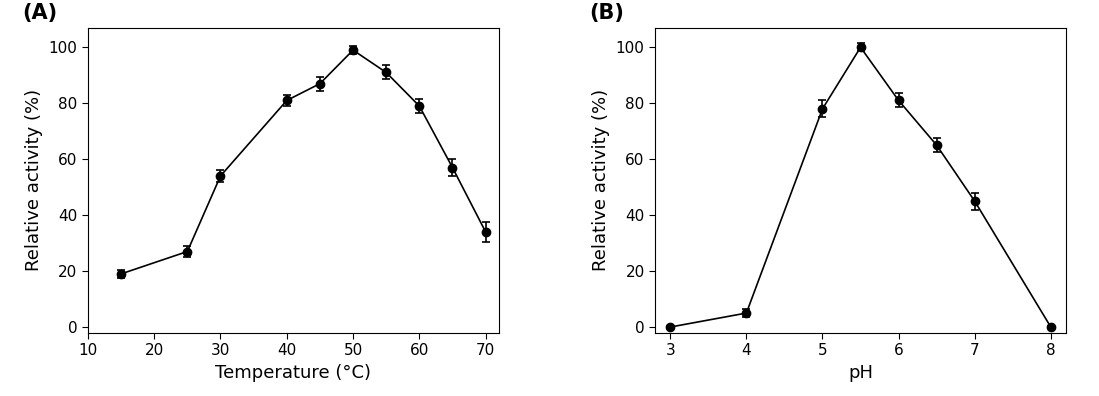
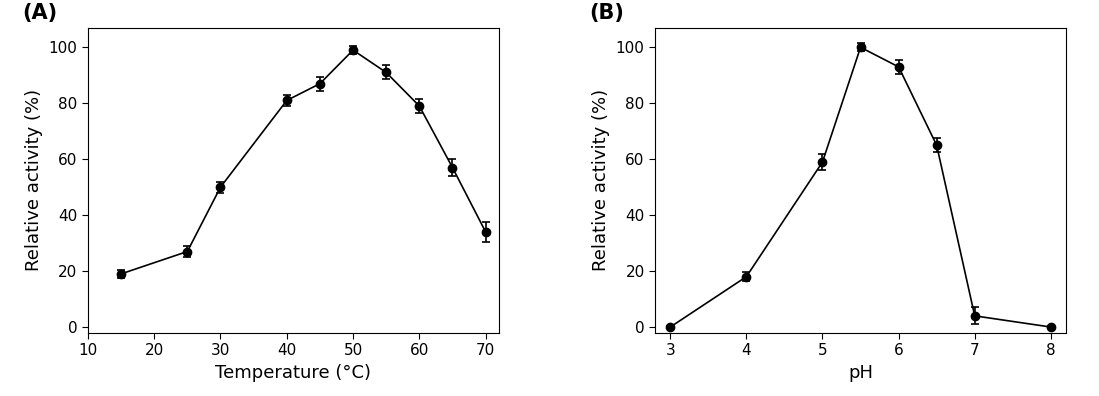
30: 54 -> 50
4: 5 -> 18
5: 78 -> 59
6: 81 -> 93
7: 45 -> 4
